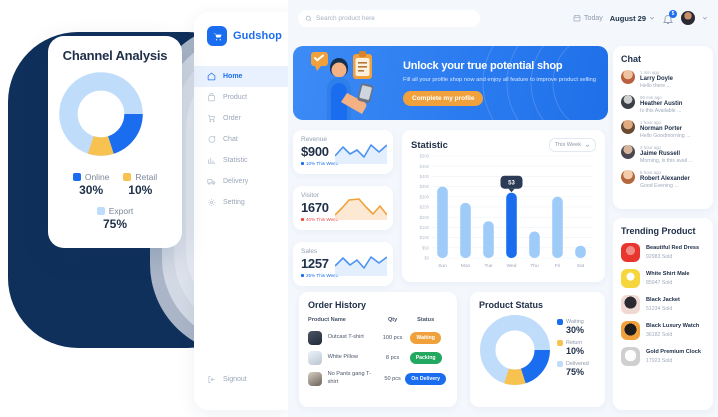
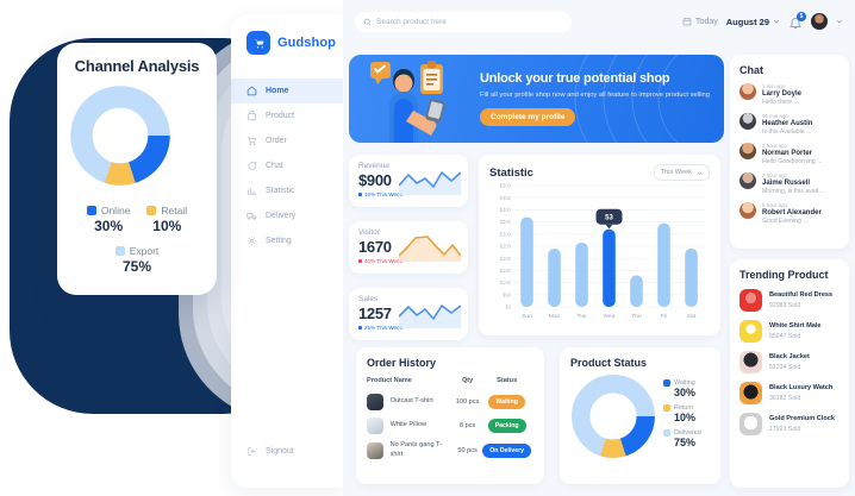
Sun: $350 -> $370
Mon: $270 -> $240
Tue: $180 -> $260
Fri: $300 -> $340
Sat: $60 -> $240
